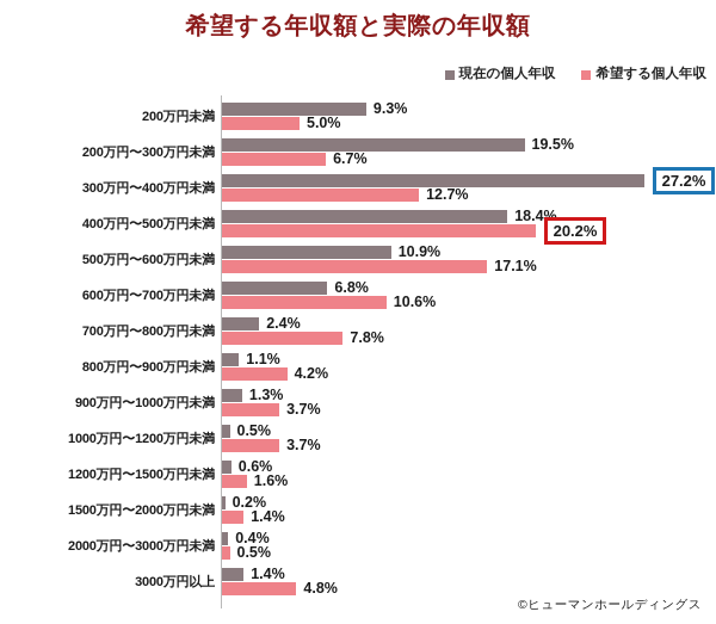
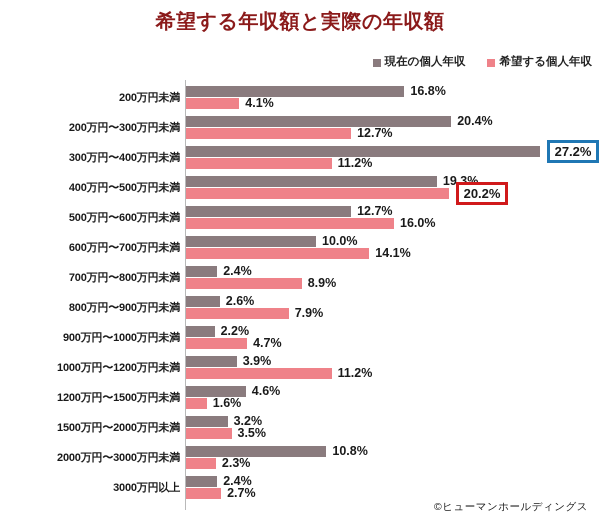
現在の個人年収/200万円未満: 9.3% -> 16.8%
希望する個人年収/200万円未満: 5.0% -> 4.1%
現在の個人年収/200万円〜300万円未満: 19.5% -> 20.4%
希望する個人年収/200万円〜300万円未満: 6.7% -> 12.7%
希望する個人年収/300万円〜400万円未満: 12.7% -> 11.2%
現在の個人年収/400万円〜500万円未満: 18.4% -> 19.3%
現在の個人年収/500万円〜600万円未満: 10.9% -> 12.7%
希望する個人年収/500万円〜600万円未満: 17.1% -> 16.0%
現在の個人年収/600万円〜700万円未満: 6.8% -> 10.0%
希望する個人年収/600万円〜700万円未満: 10.6% -> 14.1%
希望する個人年収/700万円〜800万円未満: 7.8% -> 8.9%
現在の個人年収/800万円〜900万円未満: 1.1% -> 2.6%
希望する個人年収/800万円〜900万円未満: 4.2% -> 7.9%
現在の個人年収/900万円〜1000万円未満: 1.3% -> 2.2%
希望する個人年収/900万円〜1000万円未満: 3.7% -> 4.7%
現在の個人年収/1000万円〜1200万円未満: 0.5% -> 3.9%
希望する個人年収/1000万円〜1200万円未満: 3.7% -> 11.2%
現在の個人年収/1200万円〜1500万円未満: 0.6% -> 4.6%
現在の個人年収/1500万円〜2000万円未満: 0.2% -> 3.2%
希望する個人年収/1500万円〜2000万円未満: 1.4% -> 3.5%
現在の個人年収/2000万円〜3000万円未満: 0.4% -> 10.8%
希望する個人年収/2000万円〜3000万円未満: 0.5% -> 2.3%
現在の個人年収/3000万円以上: 1.4% -> 2.4%
希望する個人年収/3000万円以上: 4.8% -> 2.7%
